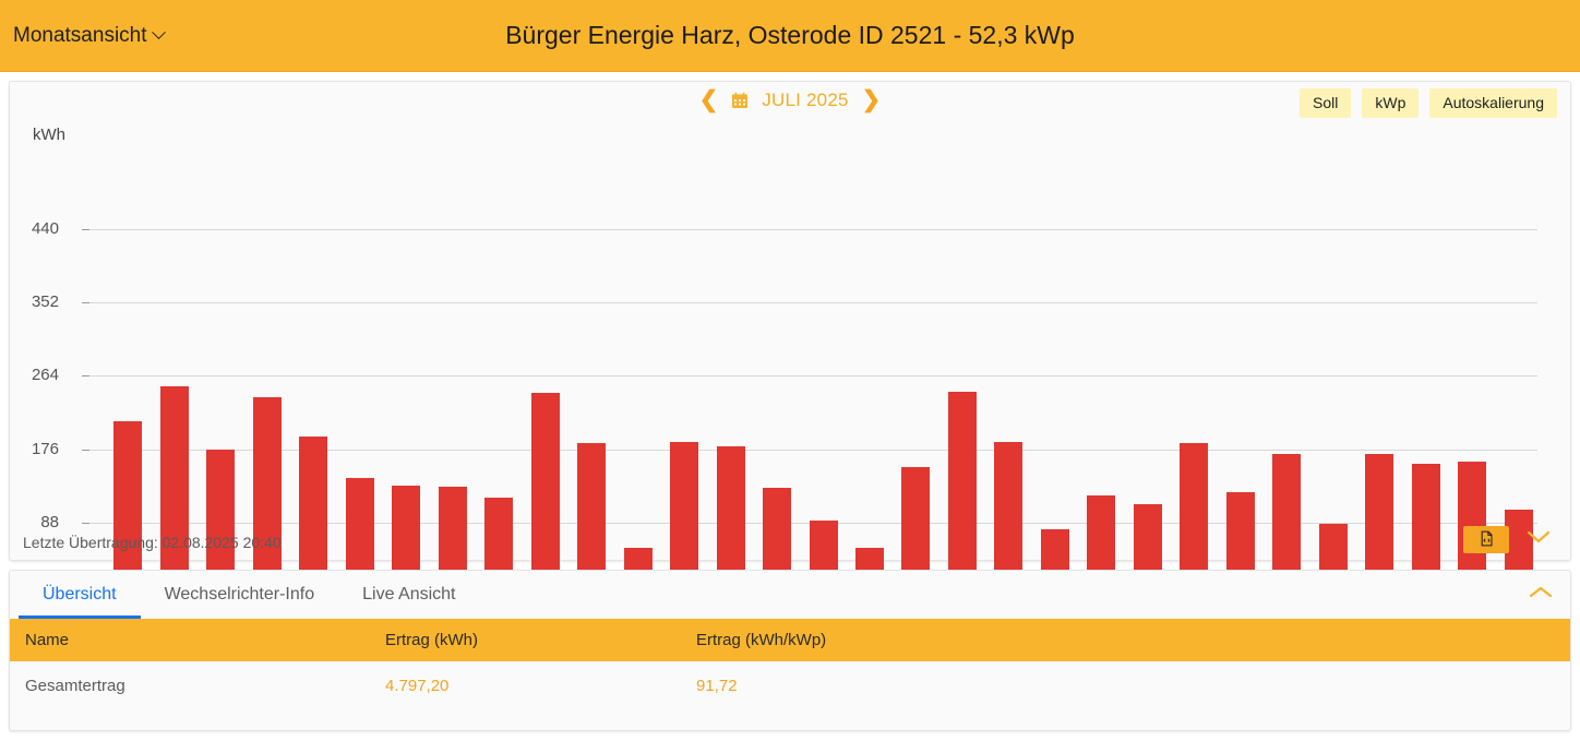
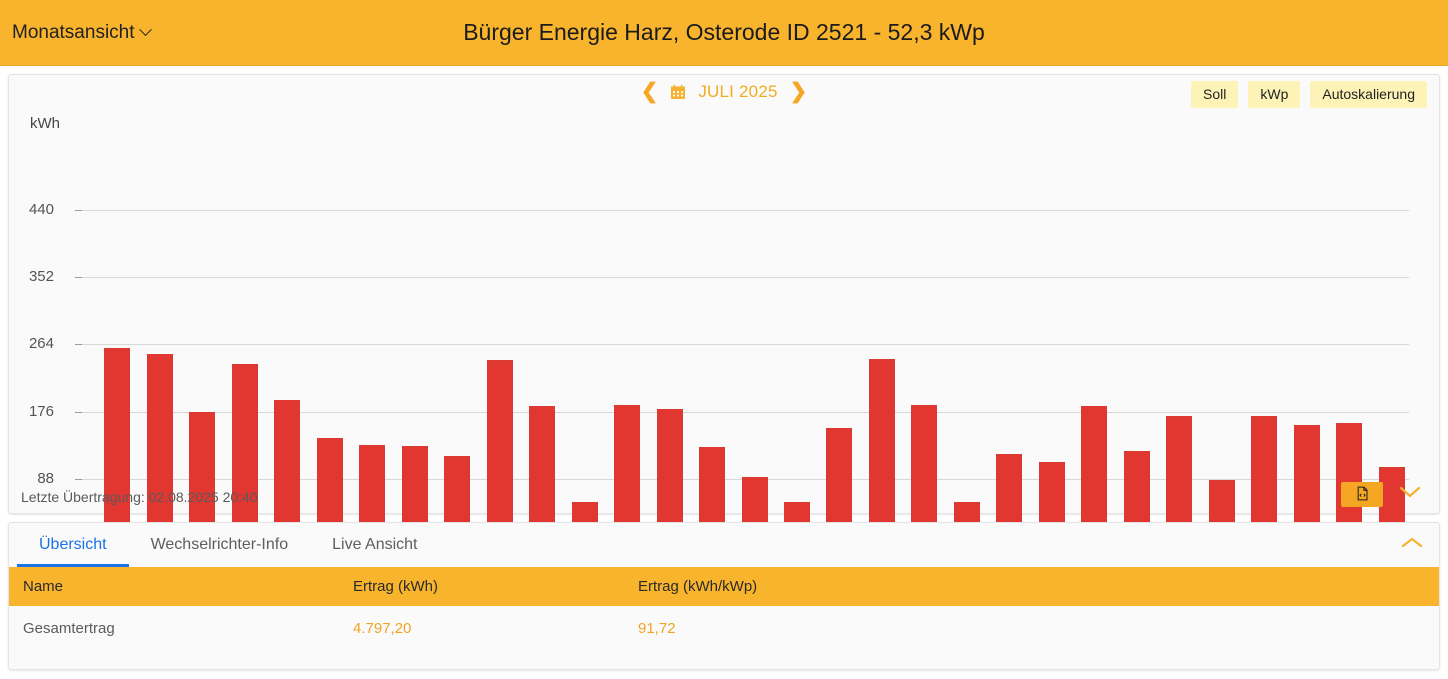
1: 210 -> 260
21: 80 -> 60
